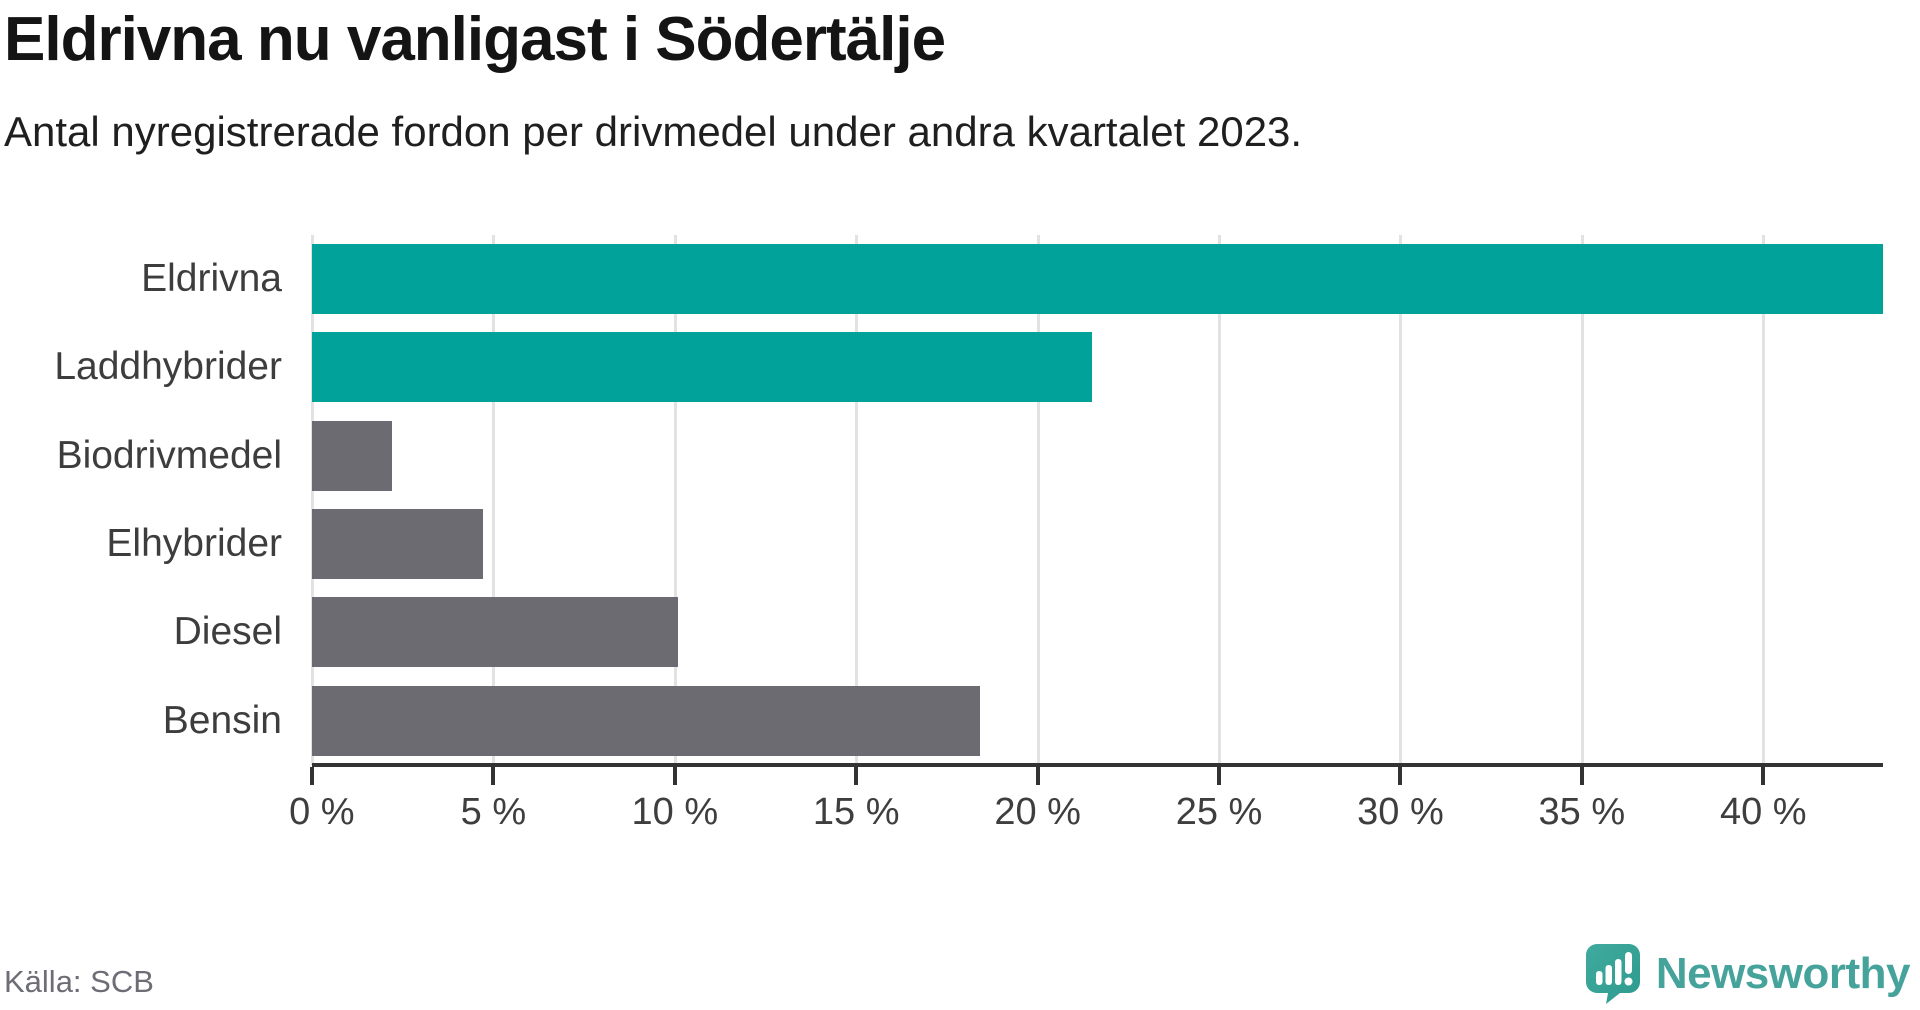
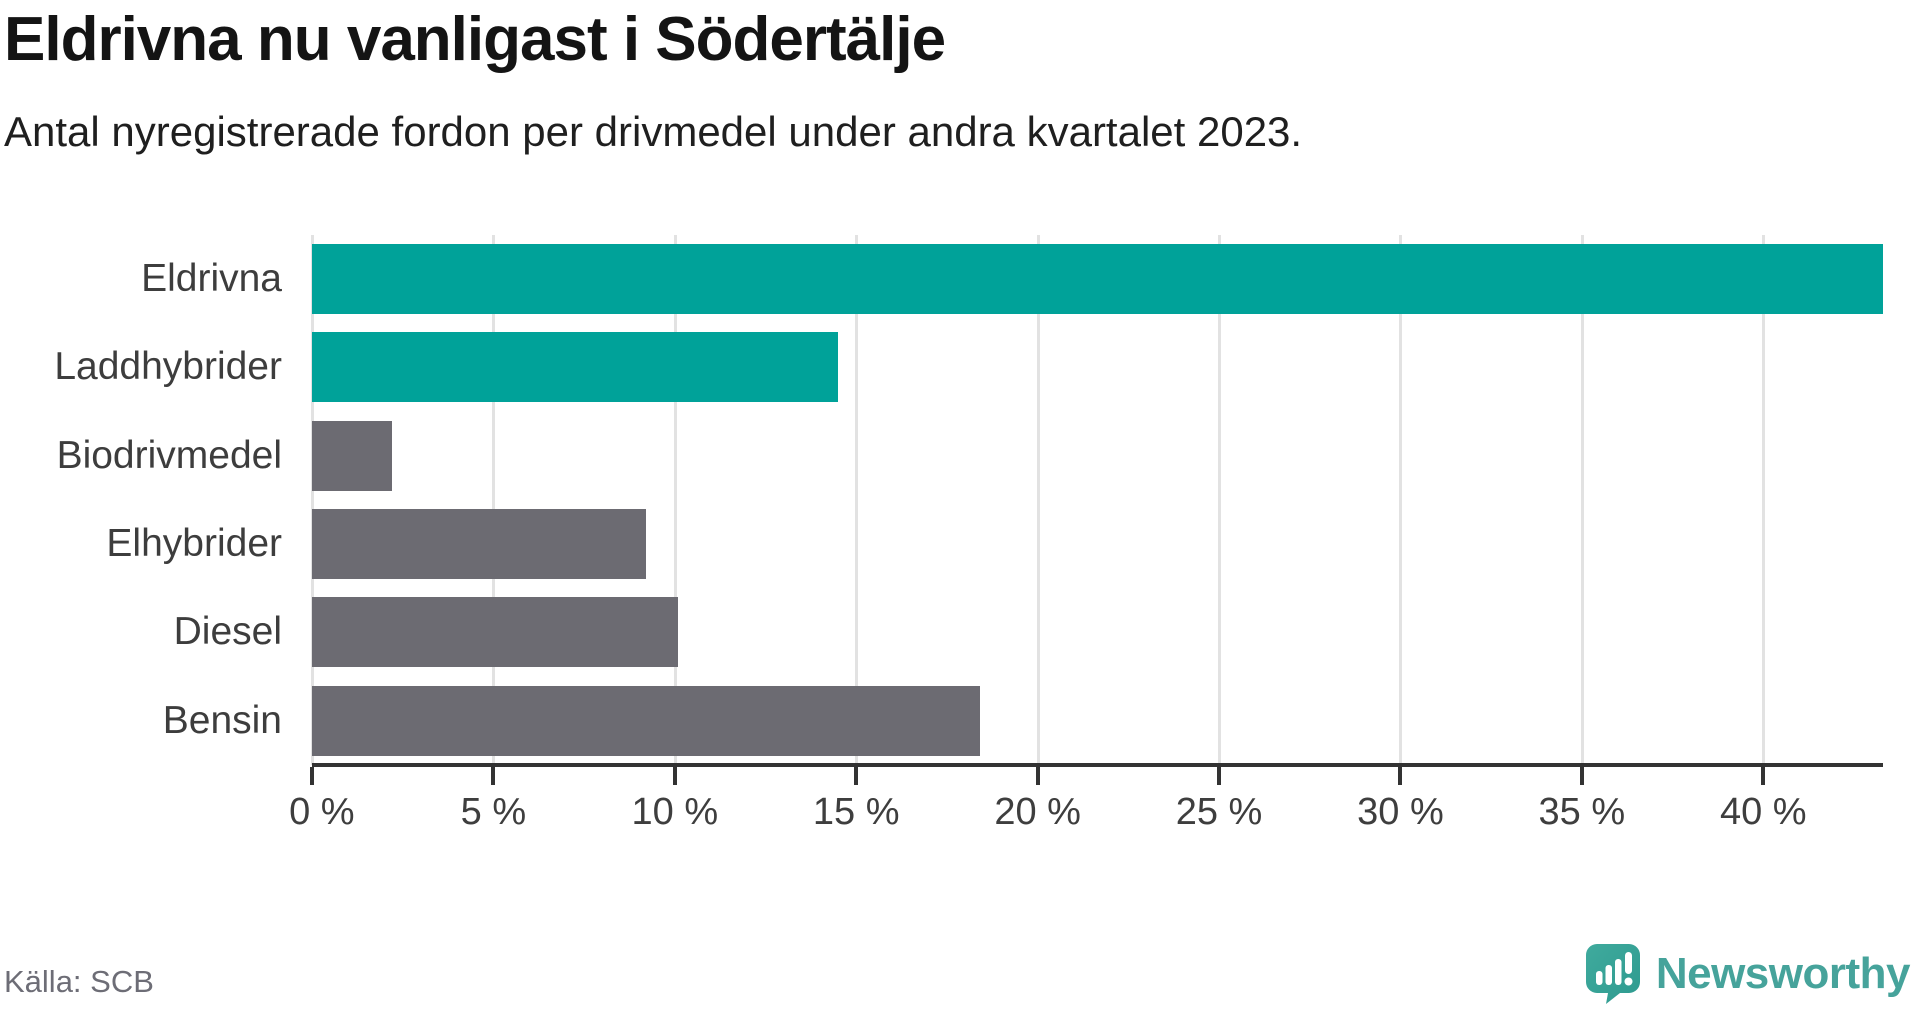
Laddhybrider: 21.5% -> 14.5%
Elhybrider: 4.7% -> 9.2%
